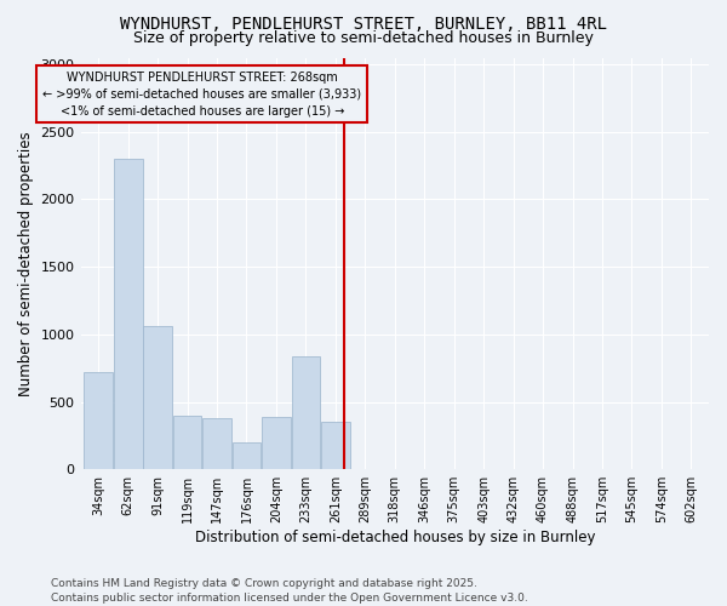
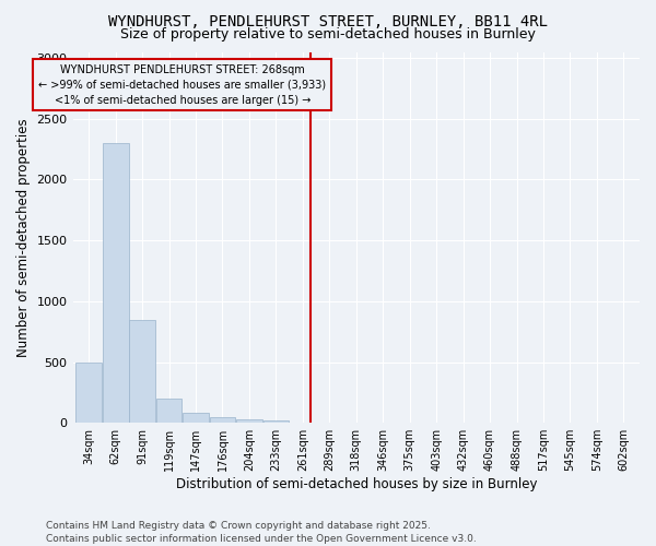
34sqm: 720 -> 500
91sqm: 1060 -> 850
119sqm: 400 -> 200
147sqm: 380 -> 80
176sqm: 200 -> 50
204sqm: 390 -> 30
233sqm: 840 -> 20
261sqm: 350 -> 0
